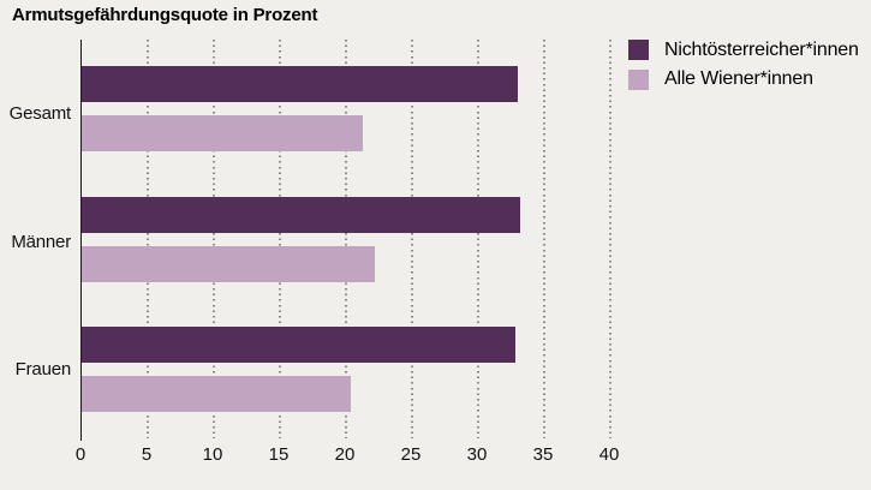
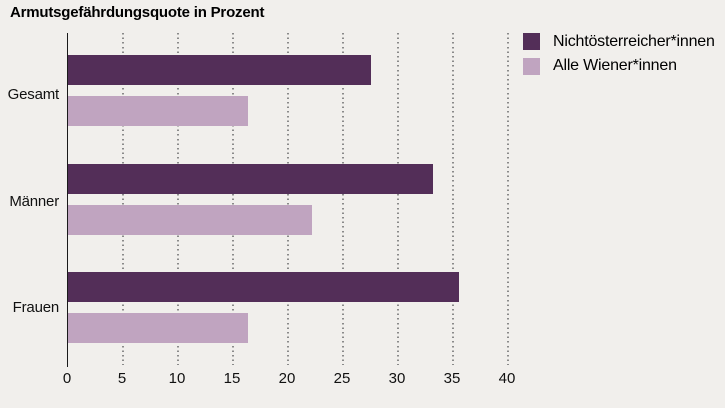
Nichtösterreicher*innen/Gesamt: 33.0 -> 27.5
Alle Wiener*innen/Gesamt: 21.3 -> 16.4
Nichtösterreicher*innen/Frauen: 32.8 -> 35.5
Alle Wiener*innen/Frauen: 20.4 -> 16.4
